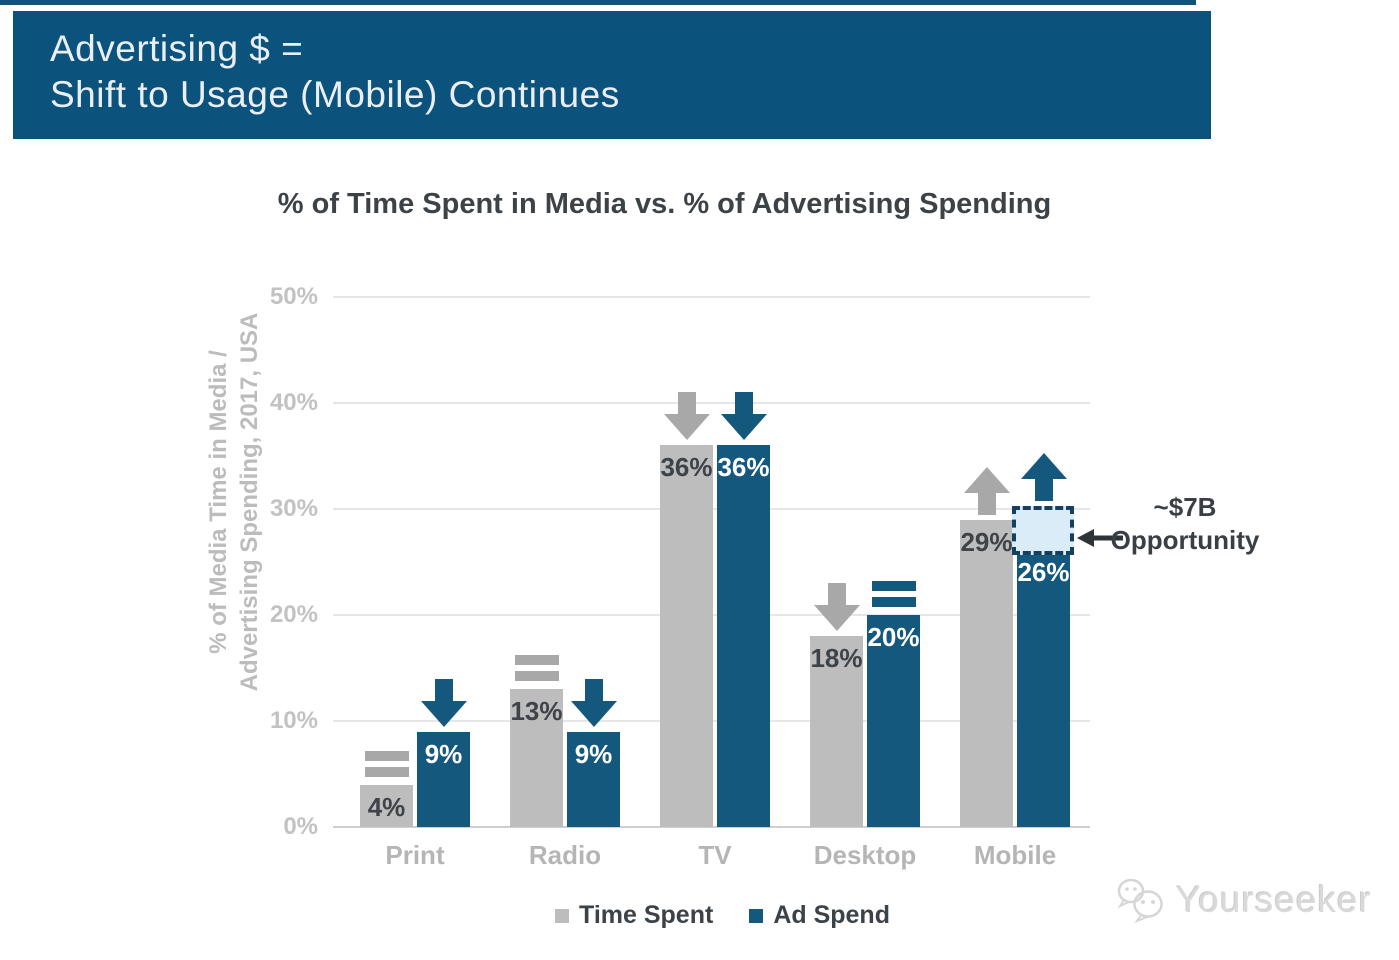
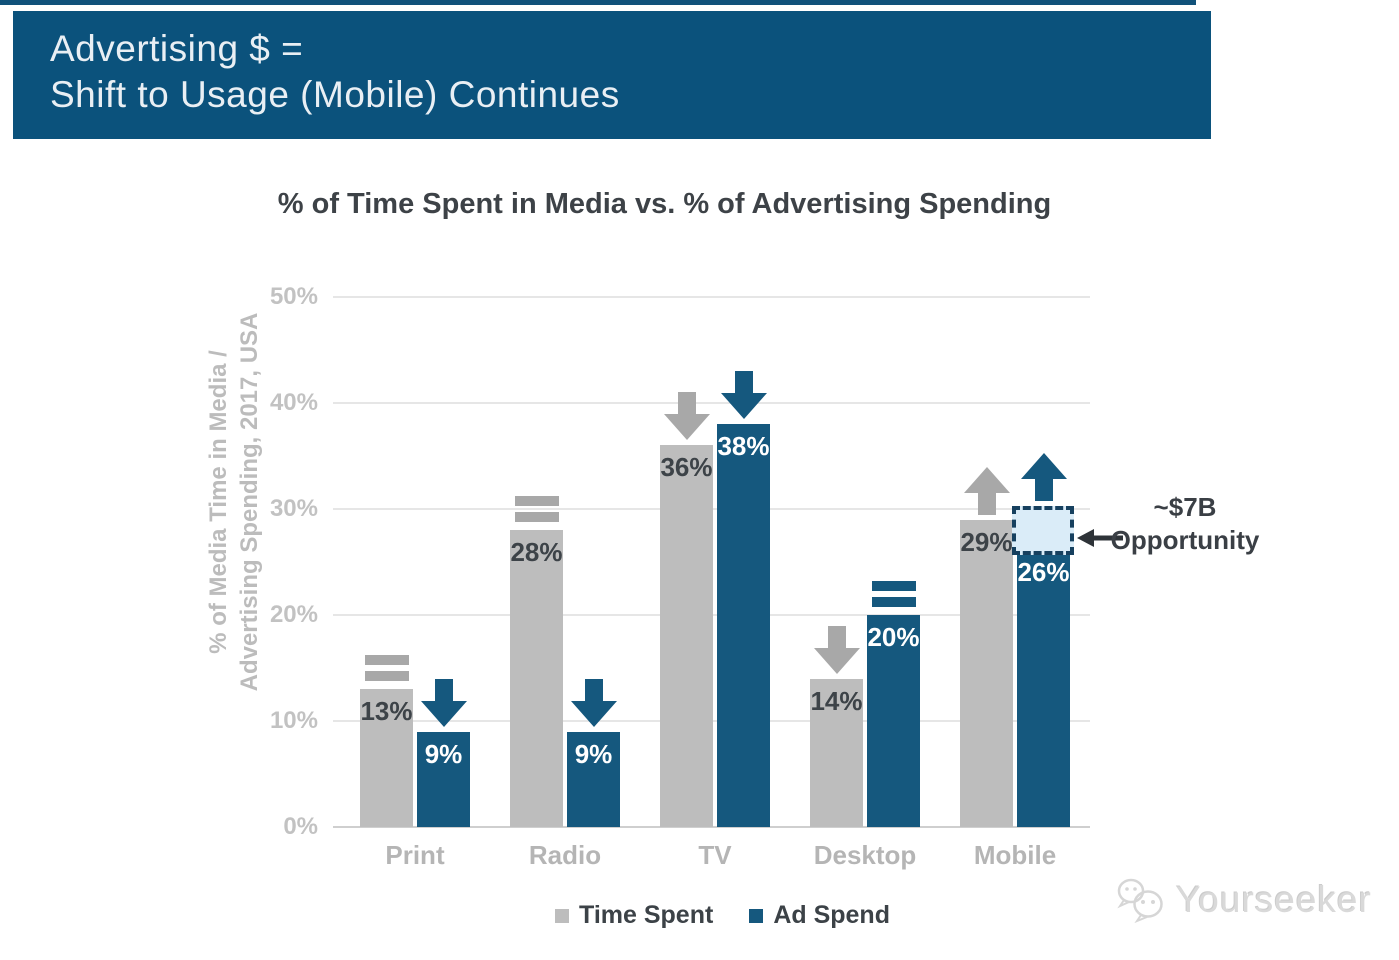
Time Spent/Print: 4% -> 13%
Time Spent/Radio: 13% -> 28%
Ad Spend/TV: 36% -> 38%
Time Spent/Desktop: 18% -> 14%
